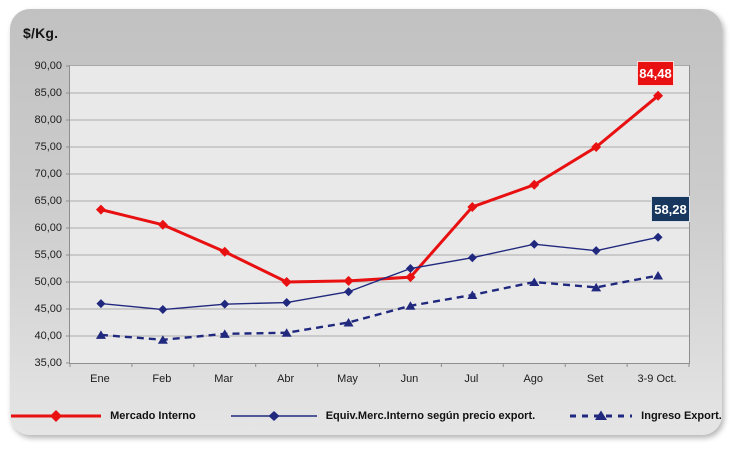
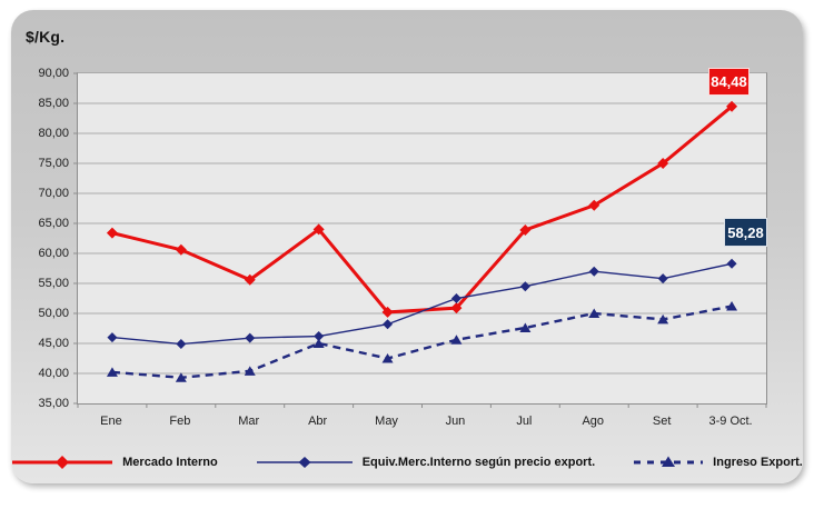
Mercado Interno/Abr: 50 -> 64
Ingreso Export./Abr: 41 -> 45
